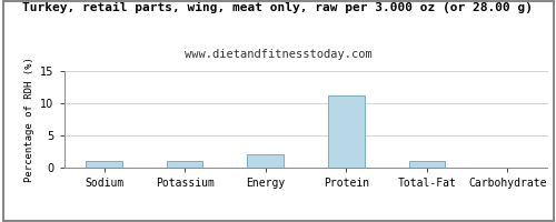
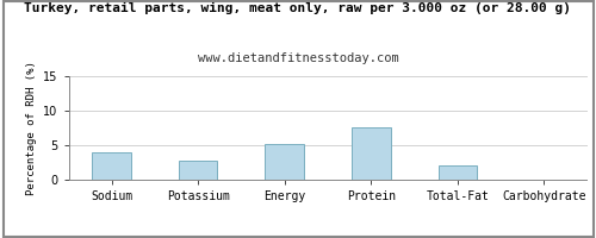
Sodium: 1.0 -> 4.0
Potassium: 1.1 -> 2.8
Energy: 2.1 -> 5.2
Protein: 11.2 -> 7.6
Total-Fat: 1.1 -> 2.0
